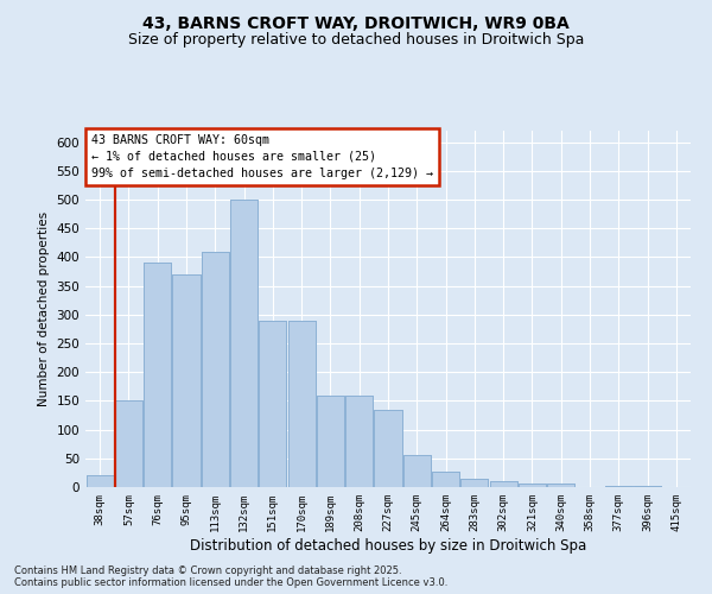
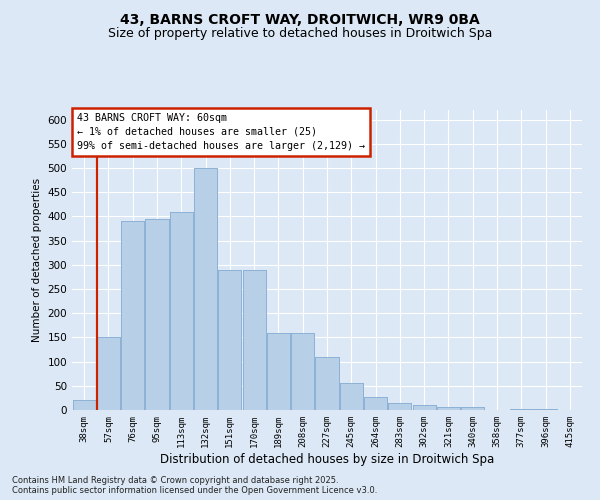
95sqm: 370 -> 395
227sqm: 135 -> 110
